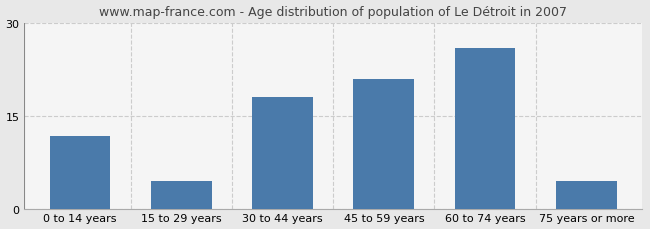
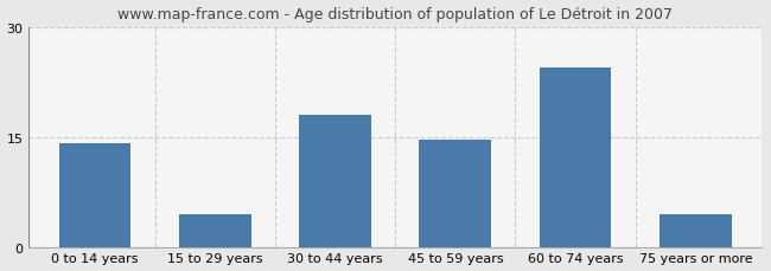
0 to 14 years: 11.8 -> 14.2
45 to 59 years: 21.0 -> 14.7
60 to 74 years: 26.0 -> 24.5
